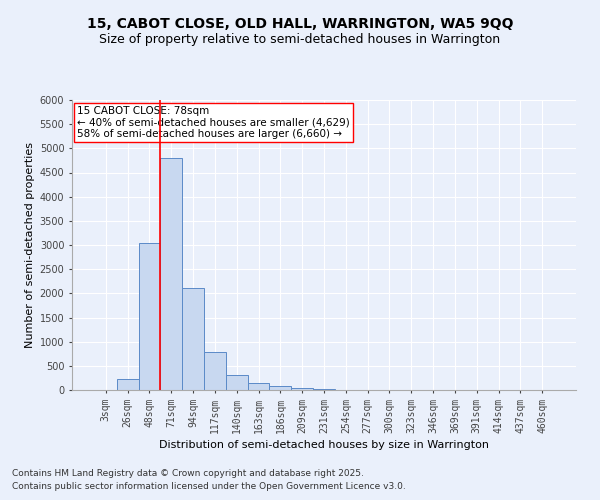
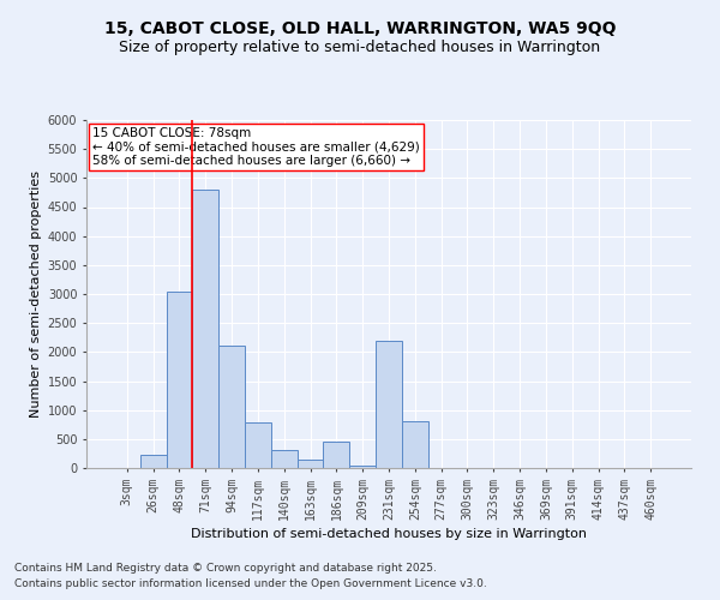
186sqm: 80 -> 450
231sqm: 30 -> 2200
254sqm: 10 -> 800
